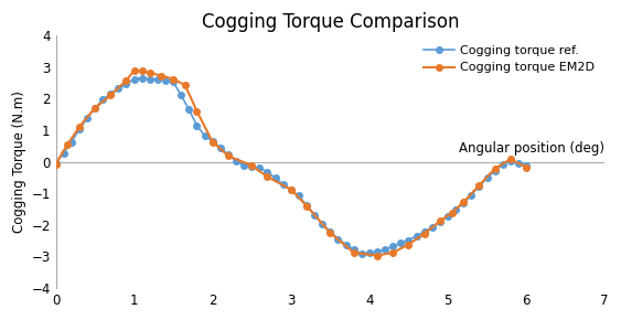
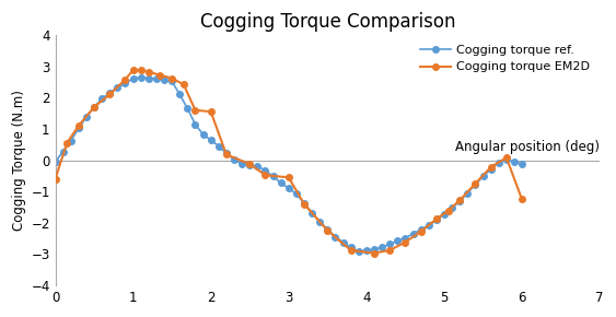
Cogging torque EM2D/0: -0.08 -> -0.60
Cogging torque EM2D/2: 0.63 -> 1.55
Cogging torque EM2D/3: -0.88 -> -0.55
Cogging torque EM2D/6: -0.18 -> -1.25
